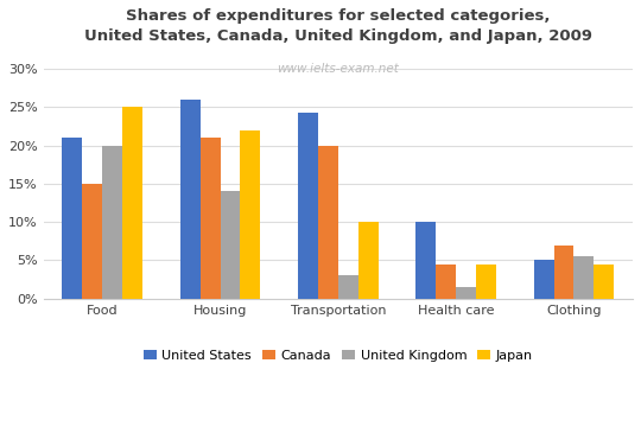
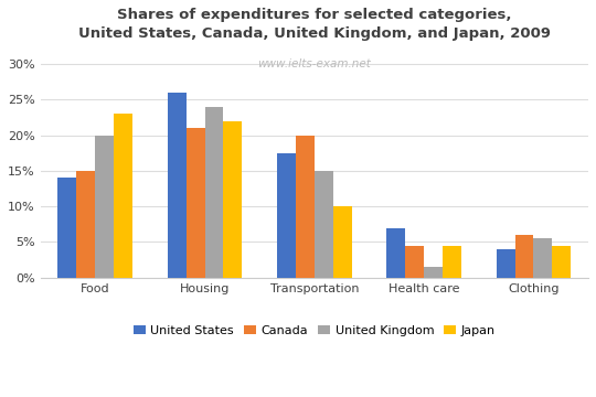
United States/Food: 21.0% -> 14.0%
Japan/Food: 25.0% -> 23.0%
United Kingdom/Housing: 14.0% -> 24.0%
United States/Transportation: 24.2% -> 17.5%
United Kingdom/Transportation: 3.0% -> 15.0%
United States/Health care: 10.0% -> 7.0%
United States/Clothing: 5.0% -> 4.0%
Canada/Clothing: 7.0% -> 6.0%
